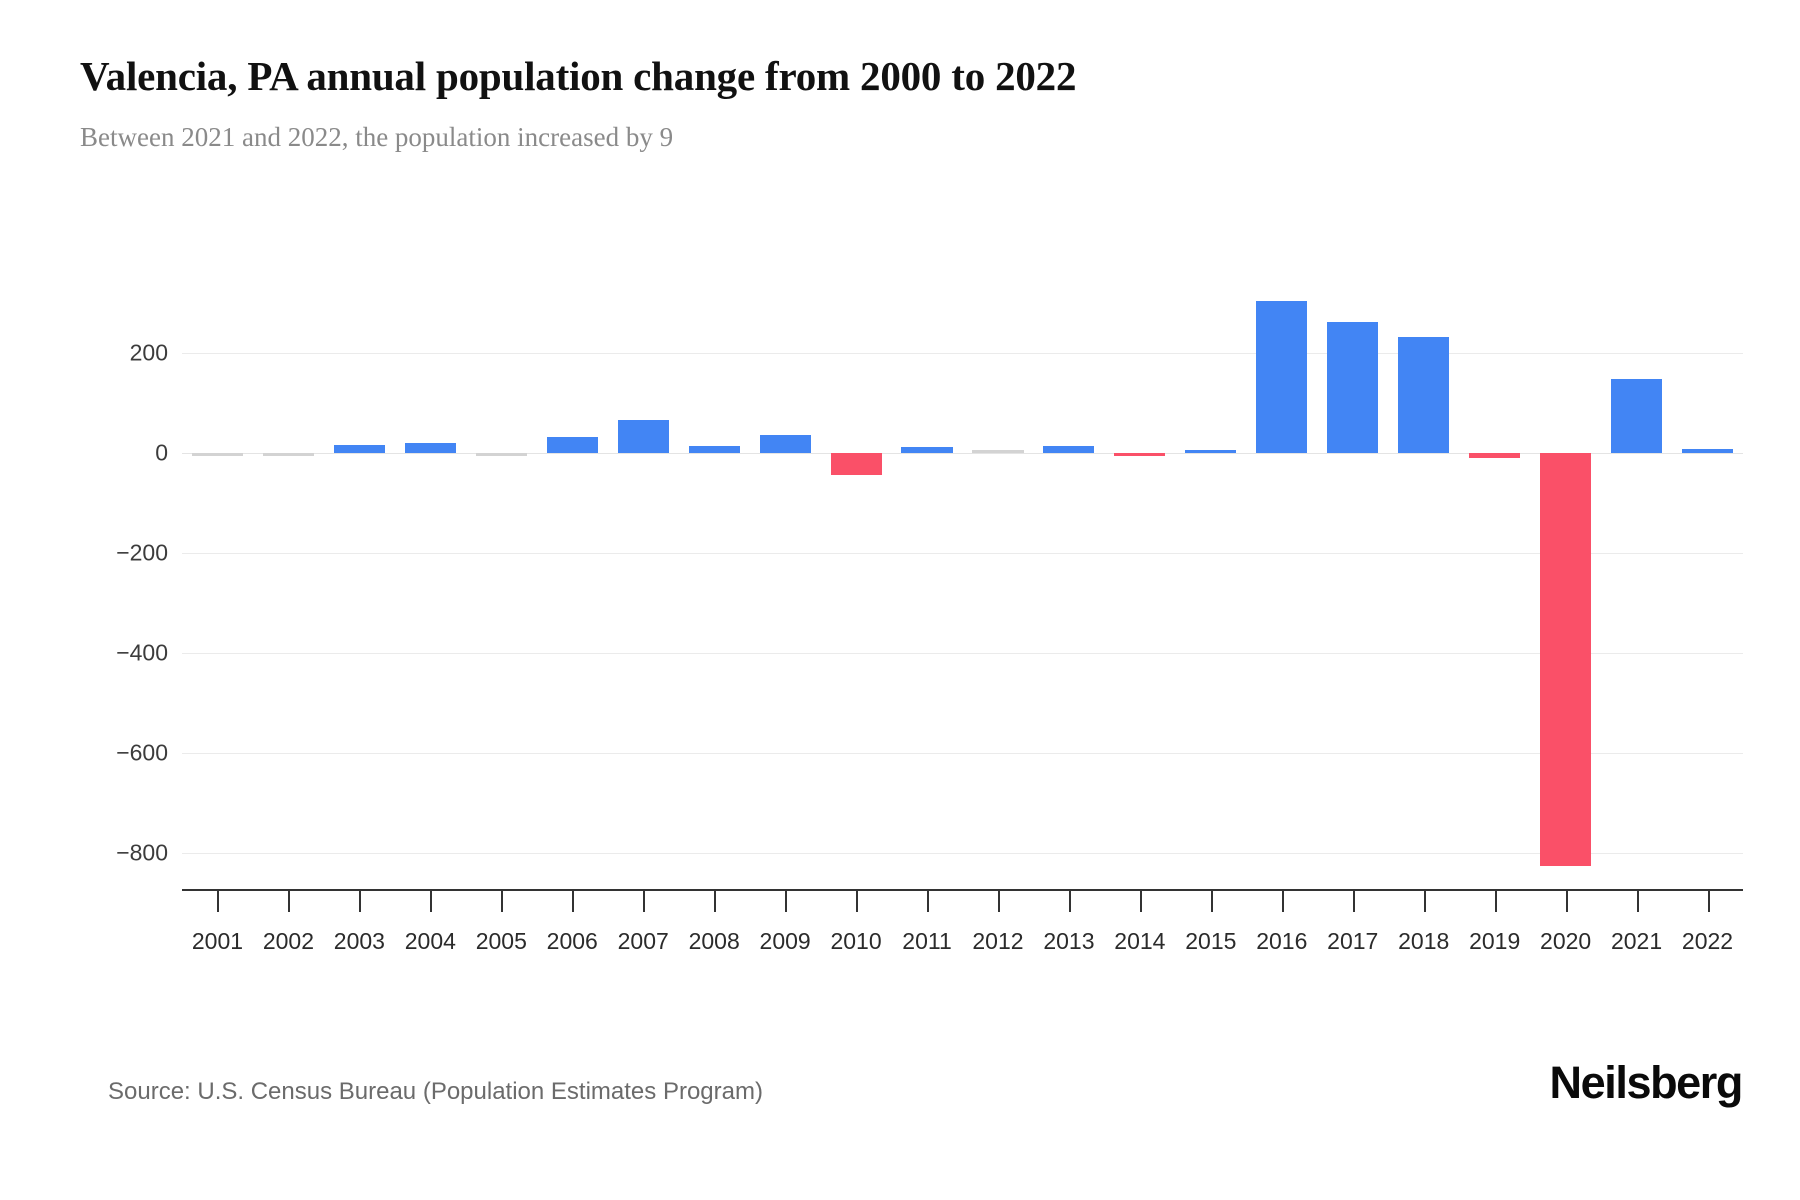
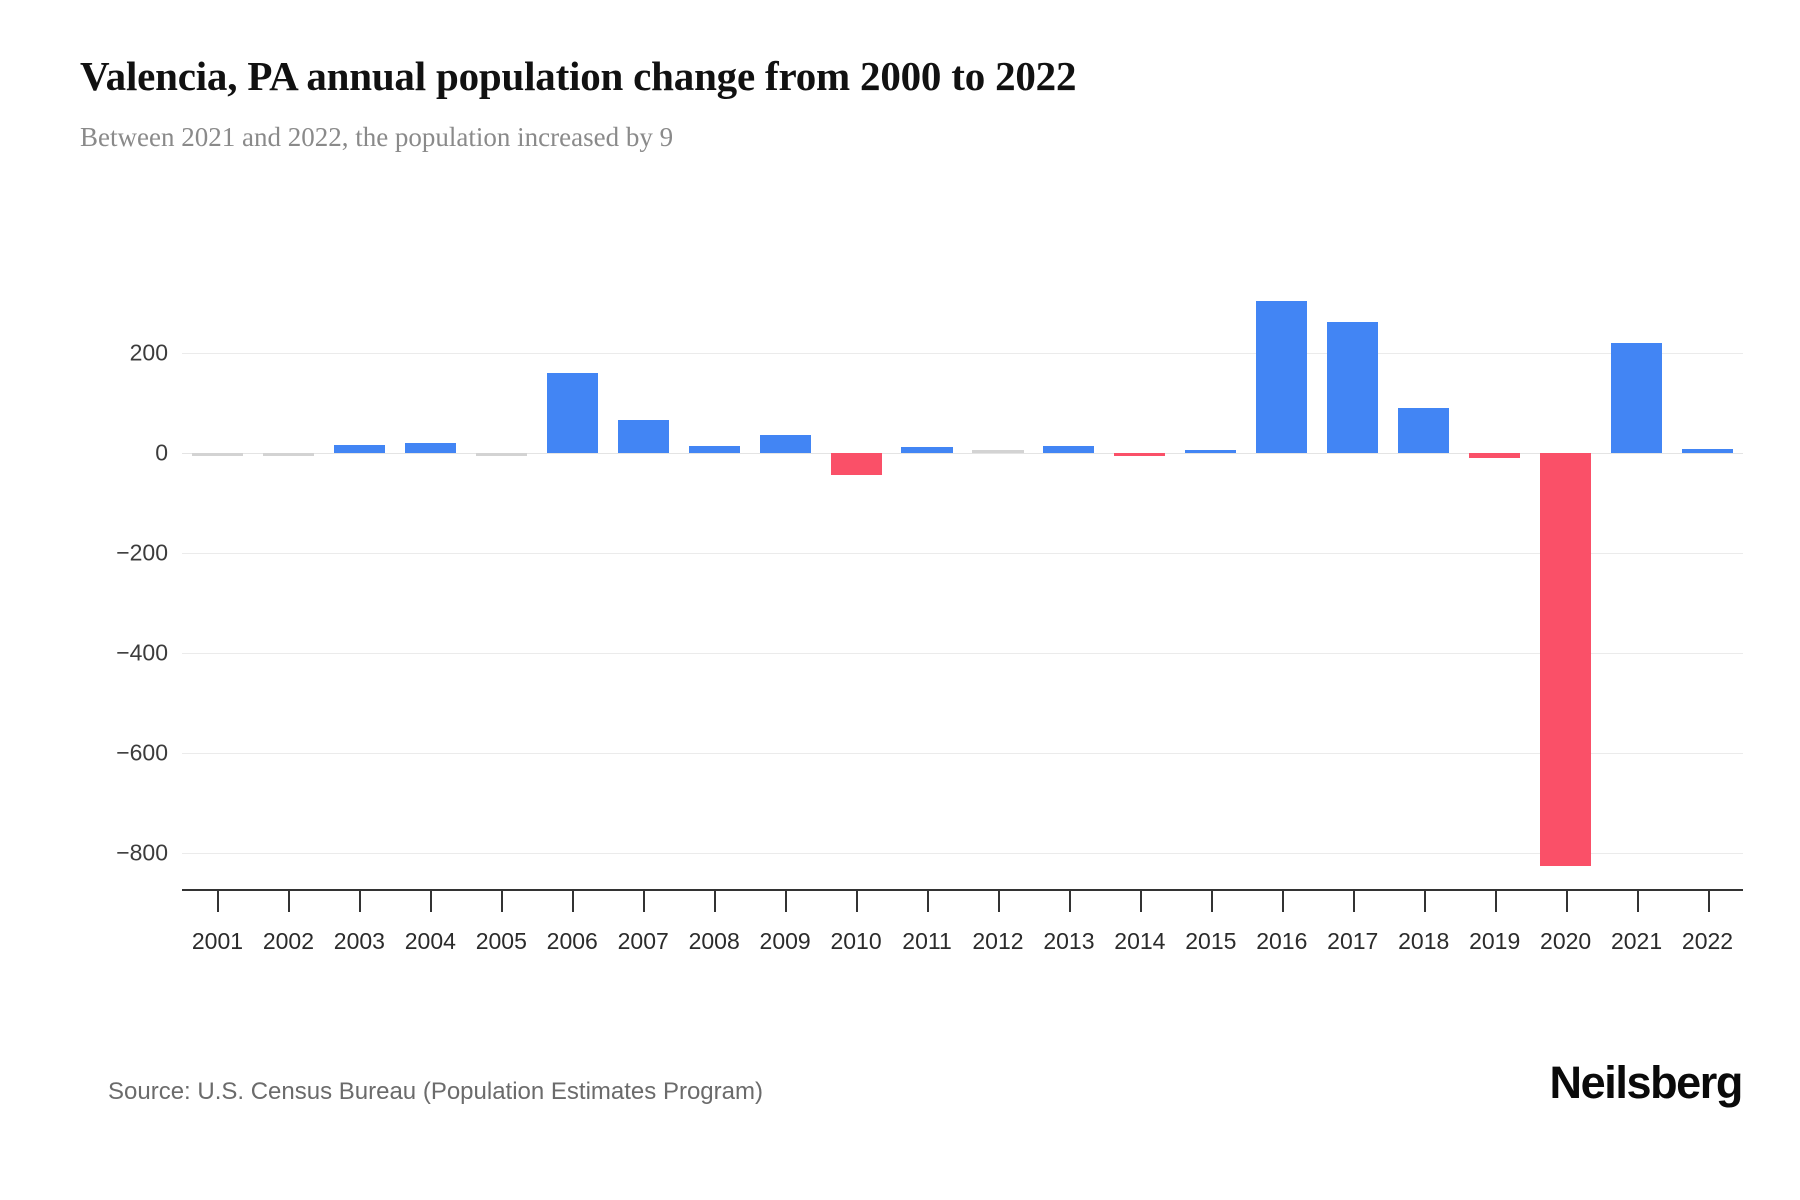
2006: 30 -> 160
2018: 230 -> 90
2021: 150 -> 220
